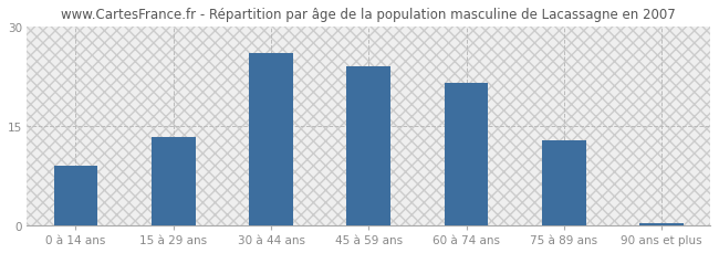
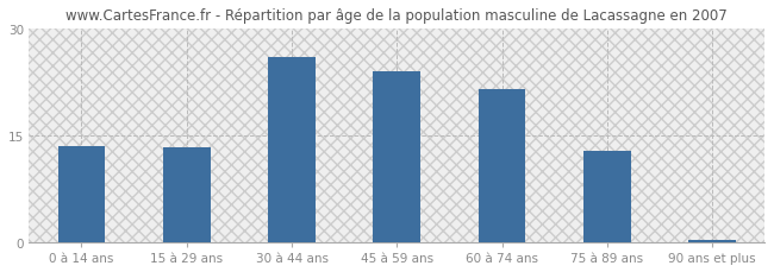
0 à 14 ans: 9.0 -> 13.5
